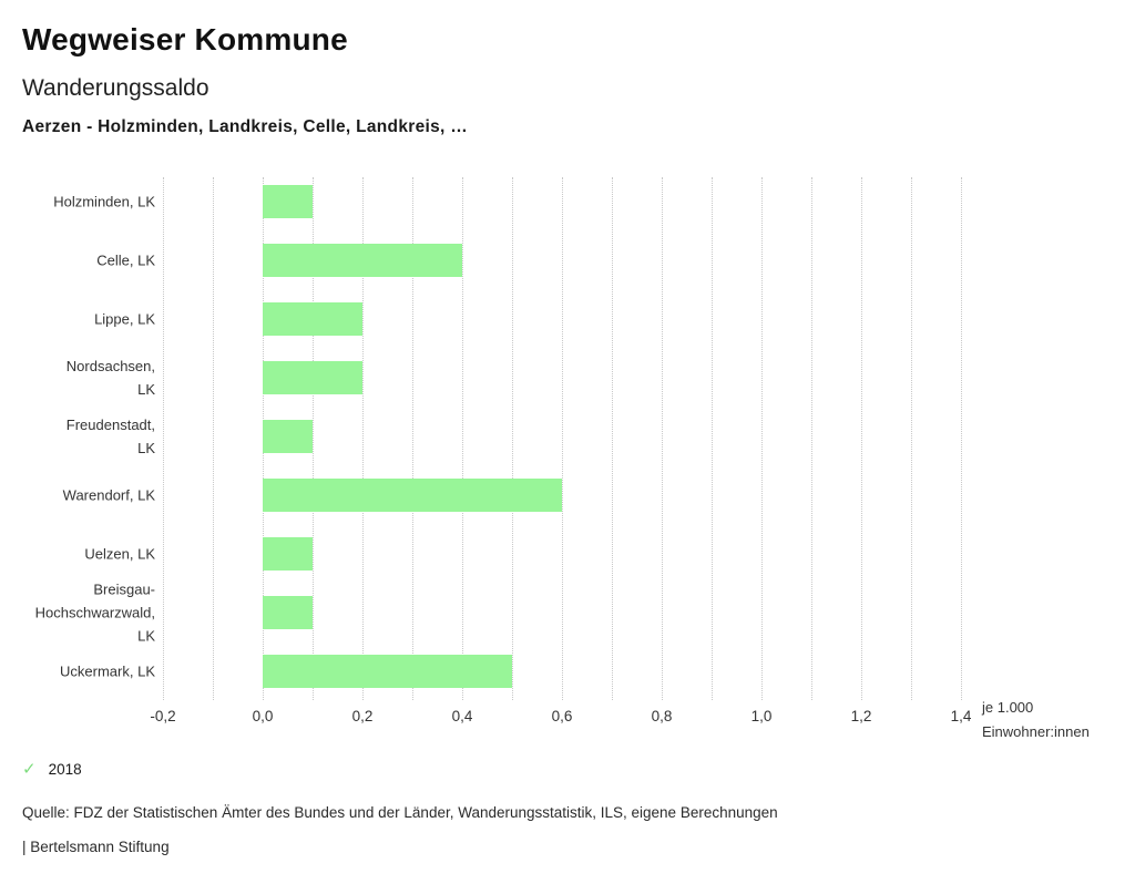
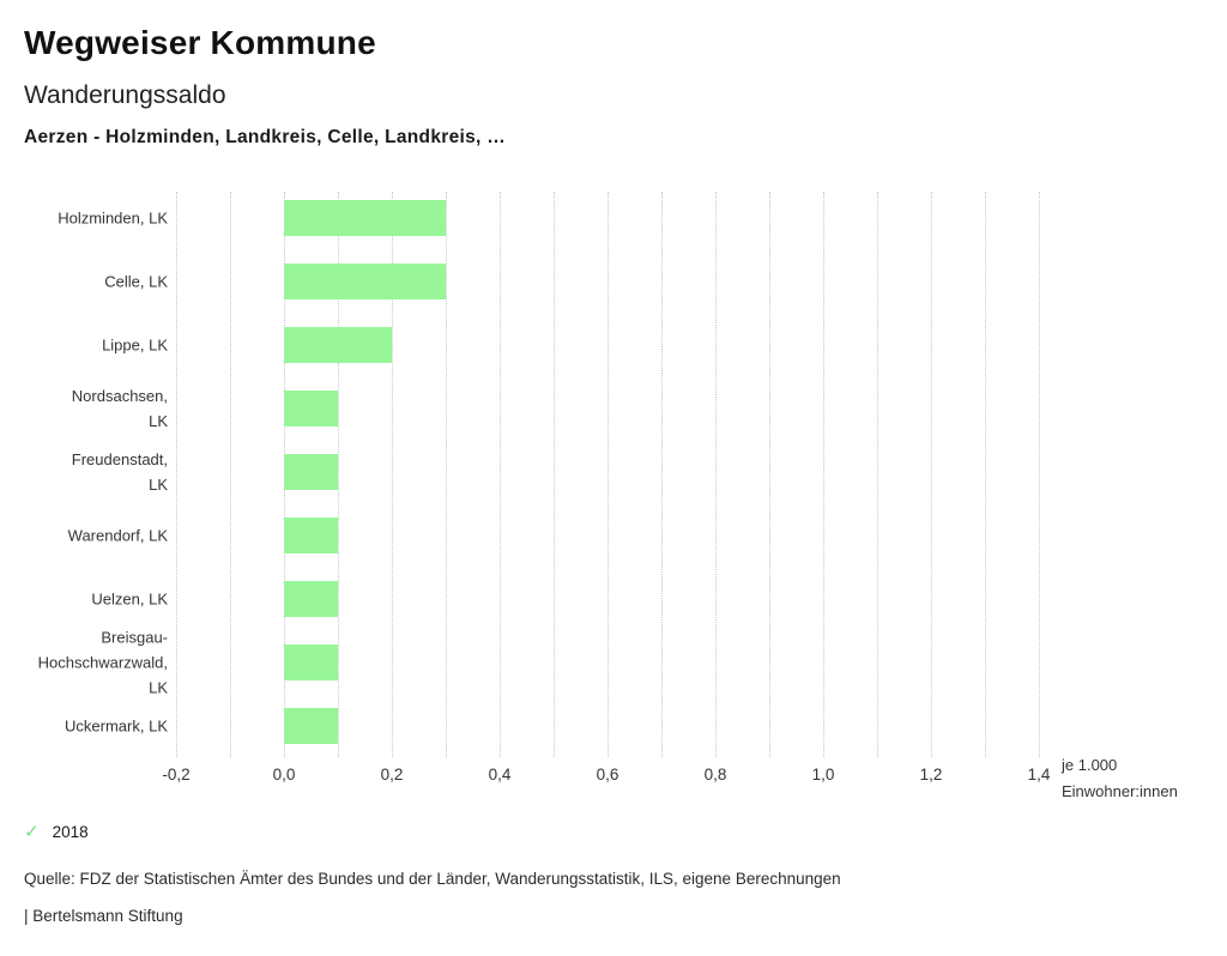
Holzminden, LK: 0,1 -> 0,3
Celle, LK: 0,4 -> 0,3
Nordsachsen, LK: 0,2 -> 0,1
Warendorf, LK: 0,6 -> 0,1
Uckermark, LK: 0,5 -> 0,1
